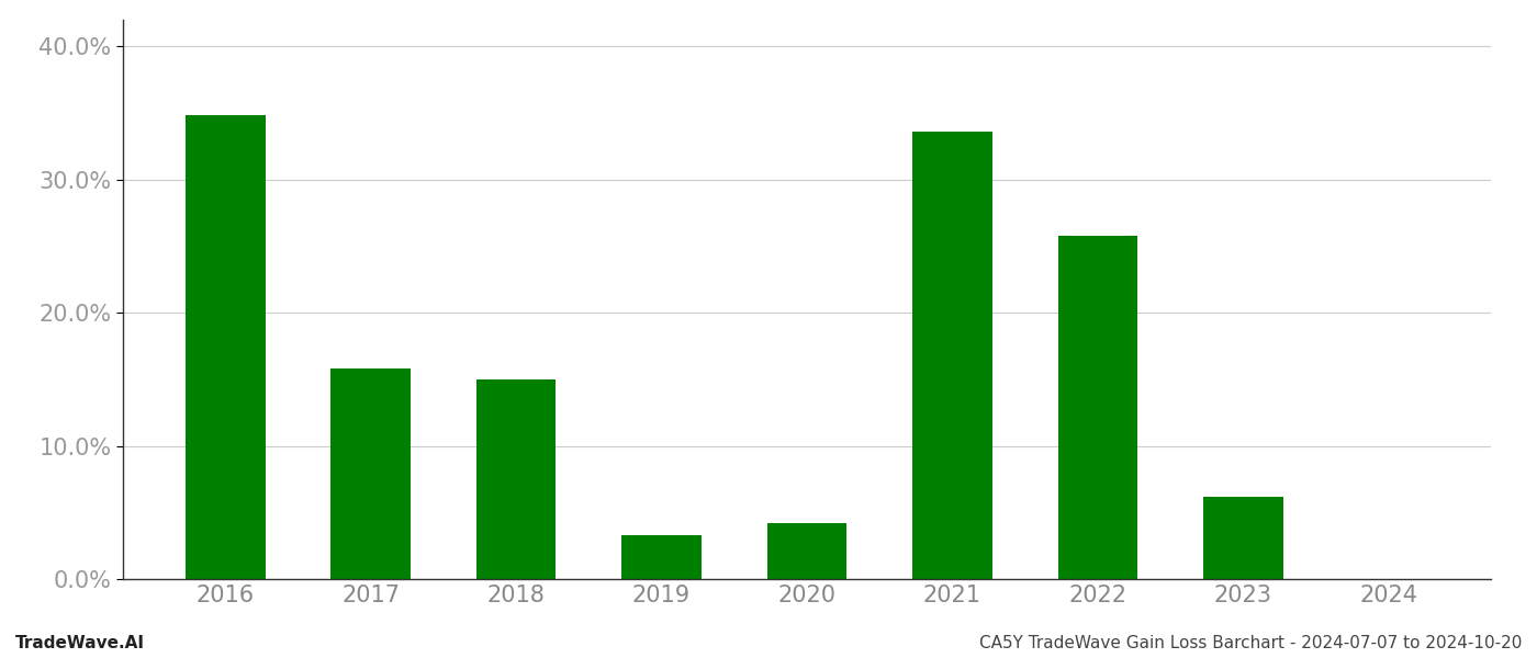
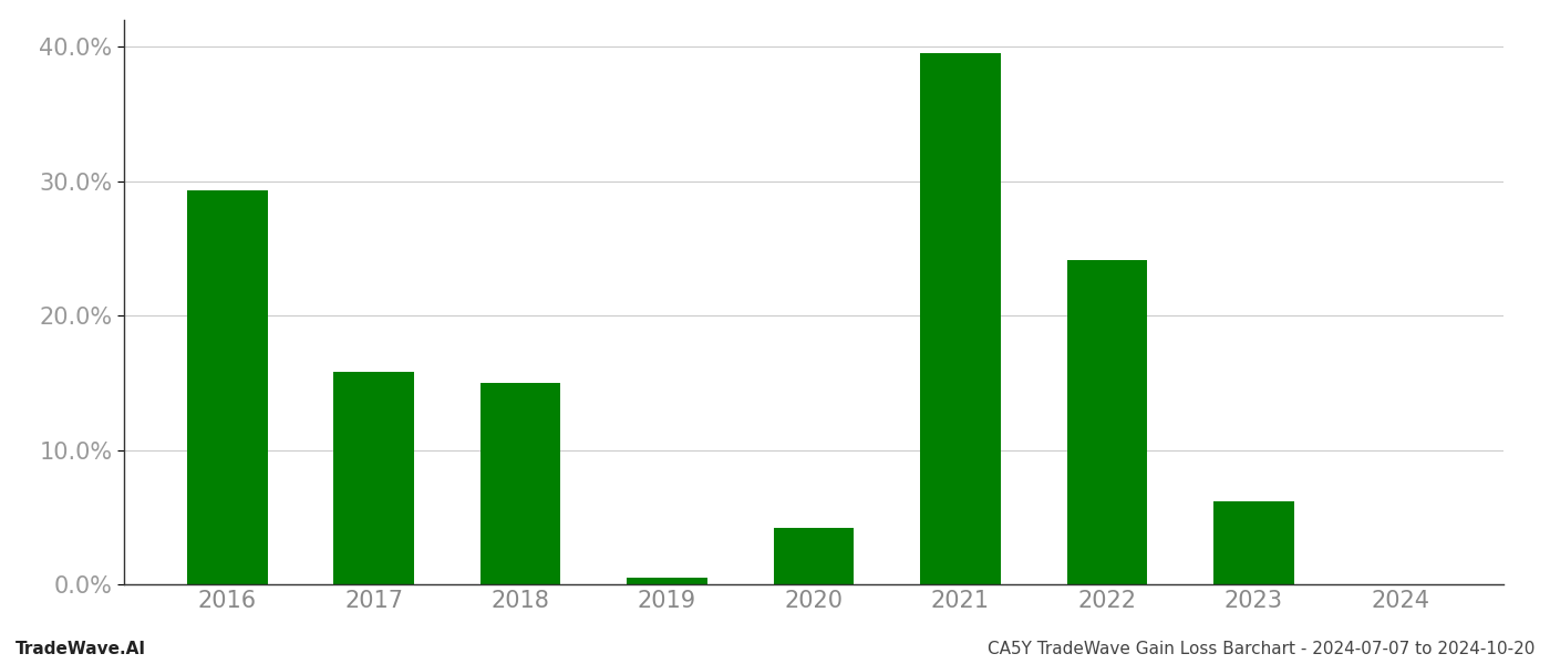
2016: 34.8% -> 29.3%
2019: 3.3% -> 0.5%
2021: 33.6% -> 39.5%
2022: 25.8% -> 24.1%
